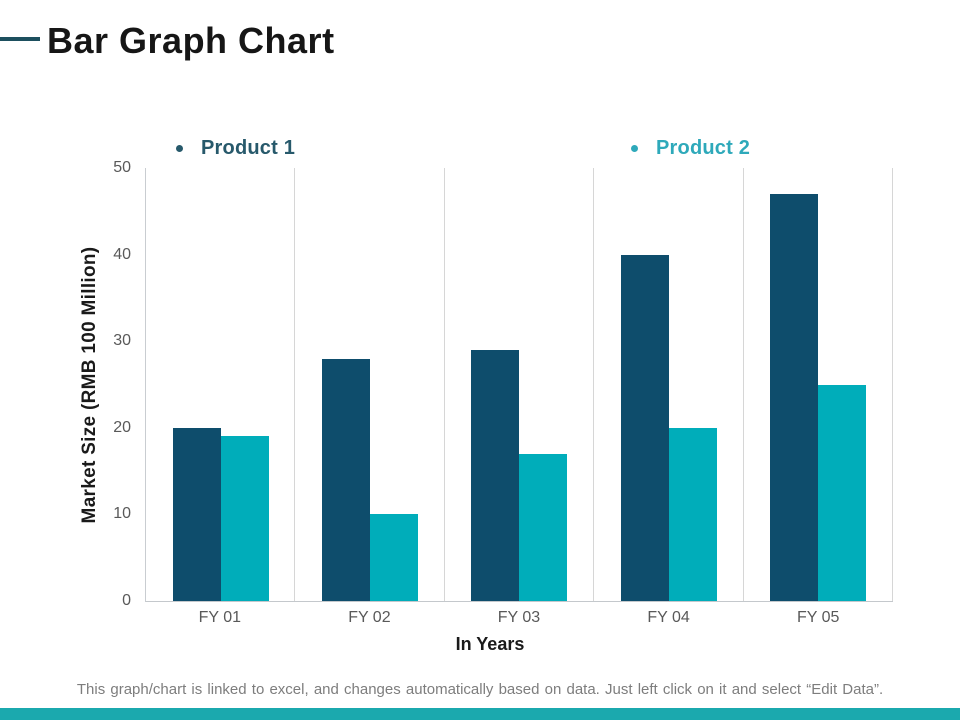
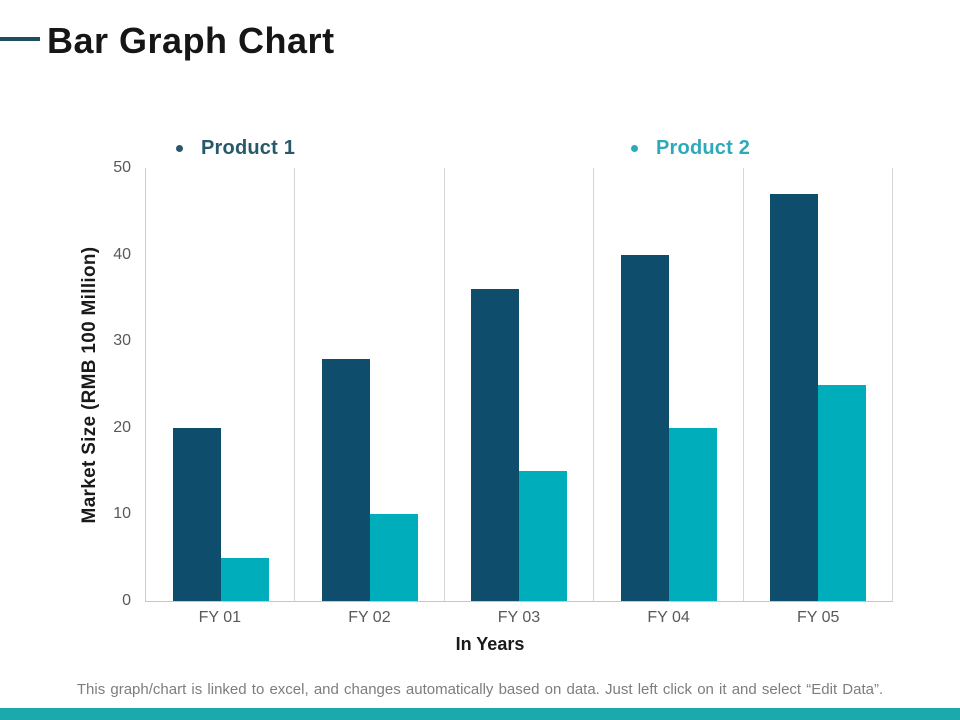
Product 2/FY 01: 19 -> 5
Product 1/FY 03: 29 -> 36
Product 2/FY 03: 17 -> 15
